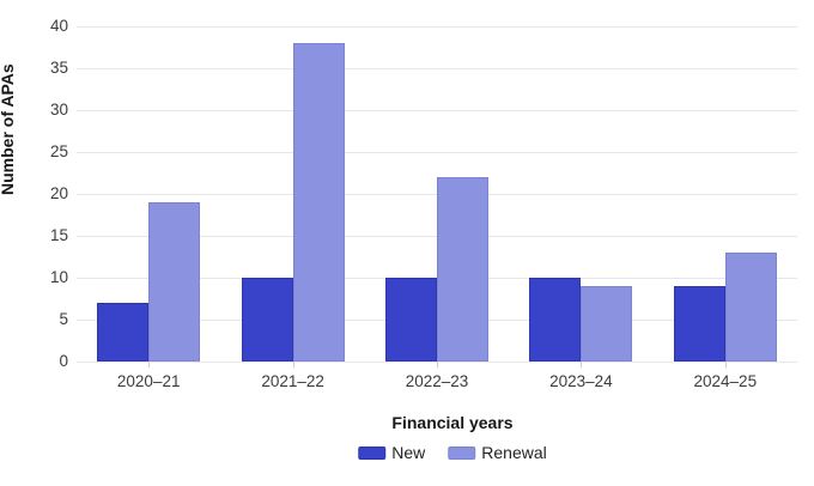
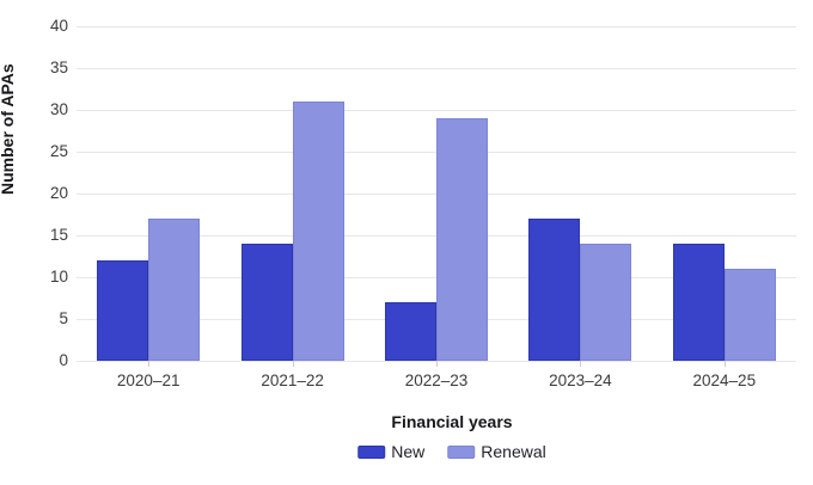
New/2020–21: 7 -> 12
Renewal/2020–21: 19 -> 17
New/2021–22: 10 -> 14
Renewal/2021–22: 38 -> 31
New/2022–23: 10 -> 7
Renewal/2022–23: 22 -> 29
New/2023–24: 10 -> 17
Renewal/2023–24: 9 -> 14
New/2024–25: 9 -> 14
Renewal/2024–25: 13 -> 11
